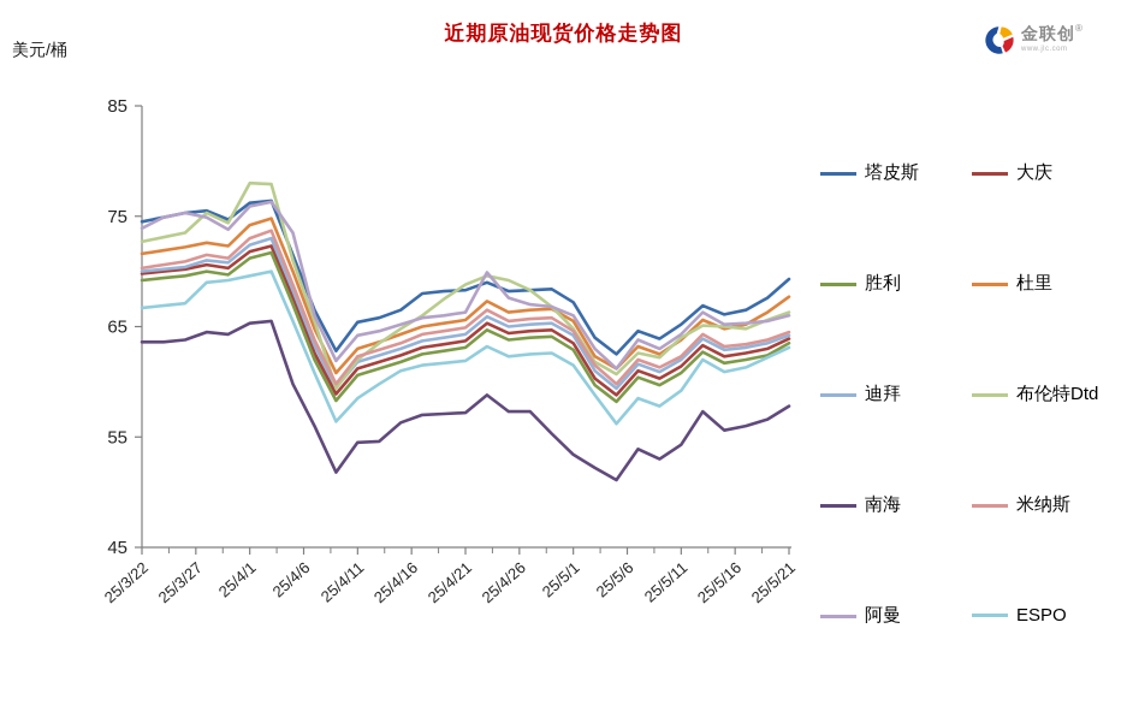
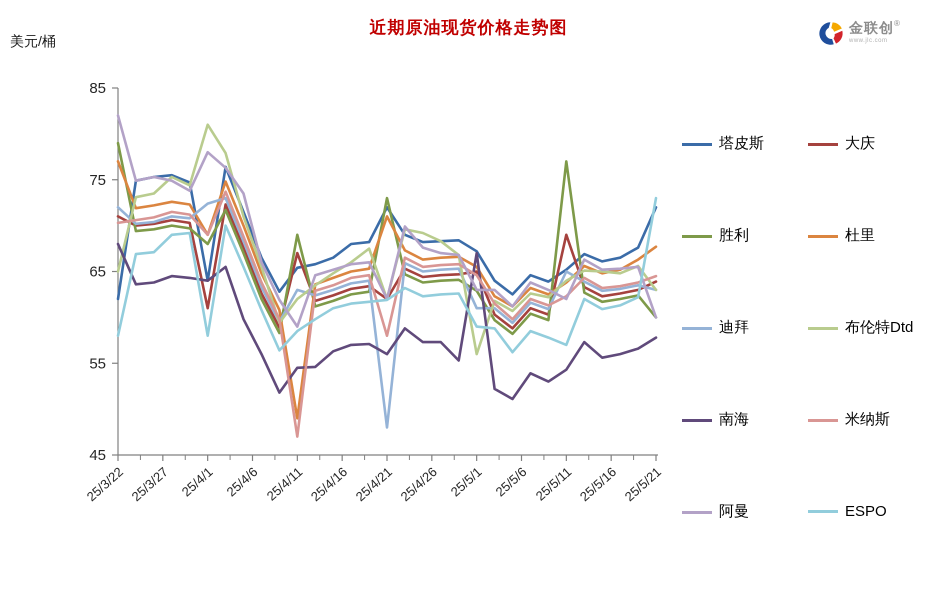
塔皮斯/25/3/22: 74 -> 62
大庆/25/3/22: 70 -> 71
胜利/25/3/22: 69 -> 79
杜里/25/3/22: 72 -> 77
迪拜/25/3/22: 70 -> 72
布伦特Dtd/25/3/22: 73 -> 65
南海/25/3/22: 64 -> 68
阿曼/25/3/22: 74 -> 82
ESPO/25/3/22: 67 -> 58
塔皮斯/25/4/1: 76 -> 64
大庆/25/4/1: 72 -> 61
胜利/25/4/1: 71 -> 68
杜里/25/4/1: 74 -> 69
布伦特Dtd/25/4/1: 78 -> 81
南海/25/4/1: 65 -> 64
米纳斯/25/4/1: 73 -> 69
阿曼/25/4/1: 76 -> 78
ESPO/25/4/1: 70 -> 58
大庆/25/4/11: 61 -> 67
胜利/25/4/11: 61 -> 69
杜里/25/4/11: 63 -> 49
迪拜/25/4/11: 62 -> 63
米纳斯/25/4/11: 62 -> 47
阿曼/25/4/11: 64 -> 59
塔皮斯/25/4/21: 68 -> 72
大庆/25/4/21: 64 -> 62
胜利/25/4/21: 63 -> 73
杜里/25/4/21: 66 -> 71
迪拜/25/4/21: 64 -> 48
布伦特Dtd/25/4/21: 69 -> 62
南海/25/4/21: 57 -> 56
米纳斯/25/4/21: 65 -> 58
阿曼/25/4/21: 66 -> 62
大庆/25/5/1: 64 -> 65
迪拜/25/5/1: 64 -> 61
布伦特Dtd/25/5/1: 65 -> 56
南海/25/5/1: 53 -> 67
阿曼/25/5/1: 66 -> 63
ESPO/25/5/1: 62 -> 59
大庆/25/5/11: 61 -> 69
胜利/25/5/11: 61 -> 77
迪拜/25/5/11: 62 -> 65
阿曼/25/5/11: 64 -> 62
ESPO/25/5/11: 59 -> 57
塔皮斯/25/5/21: 69 -> 72
胜利/25/5/21: 64 -> 60
迪拜/25/5/21: 64 -> 63
布伦特Dtd/25/5/21: 66 -> 63
阿曼/25/5/21: 66 -> 60
ESPO/25/5/21: 63 -> 73
